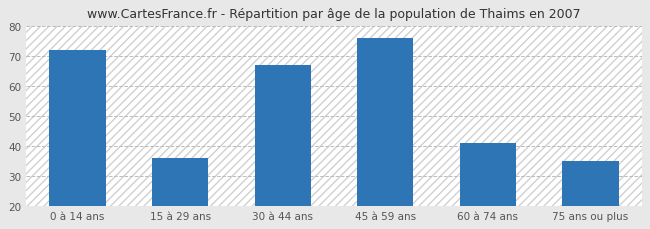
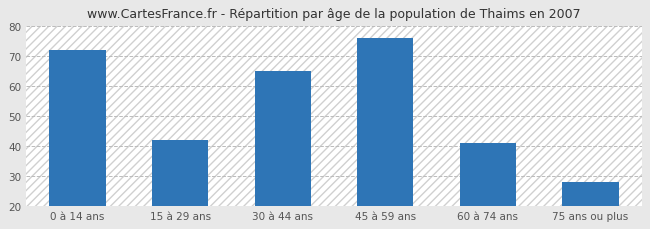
15 à 29 ans: 36 -> 42
30 à 44 ans: 67 -> 65
75 ans ou plus: 35 -> 28
